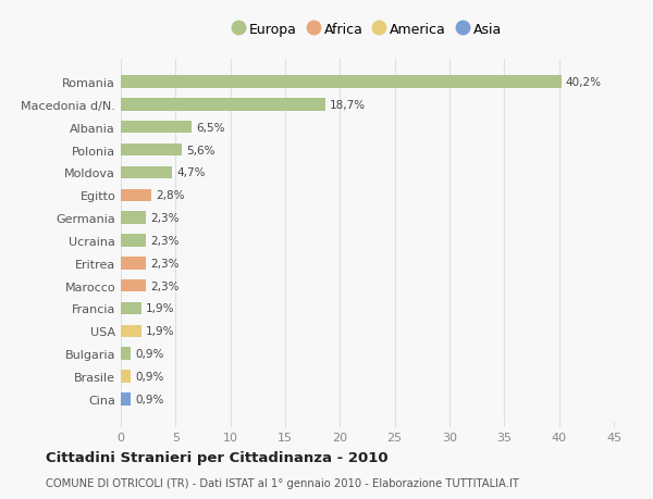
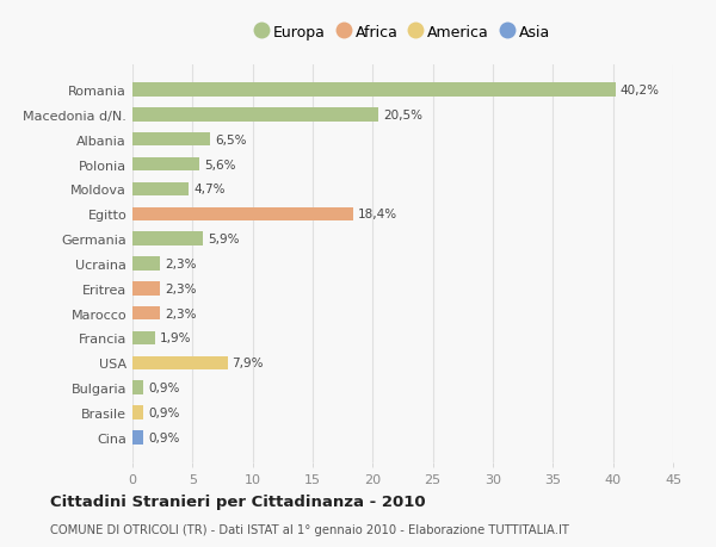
Macedonia d/N.: 18,7% -> 20,5%
Egitto: 2,8% -> 18,4%
Germania: 2,3% -> 5,9%
USA: 1,9% -> 7,9%
